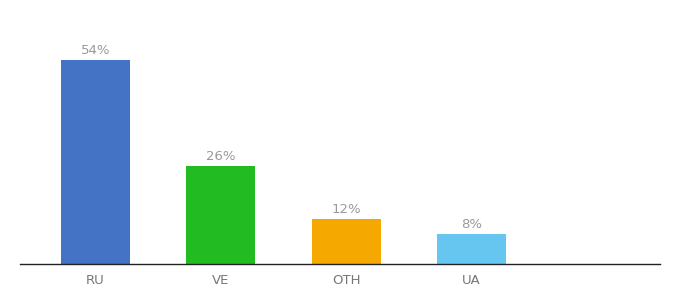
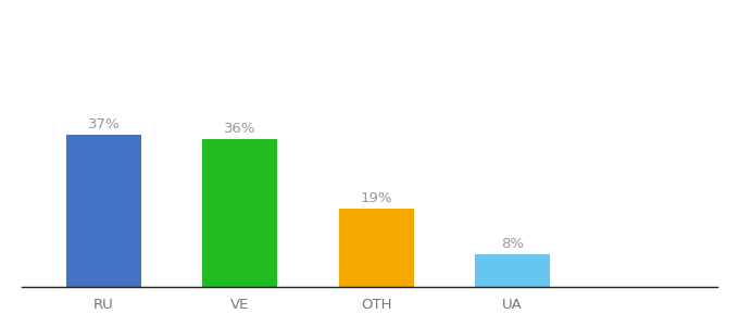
RU: 54% -> 37%
VE: 26% -> 36%
OTH: 12% -> 19%
